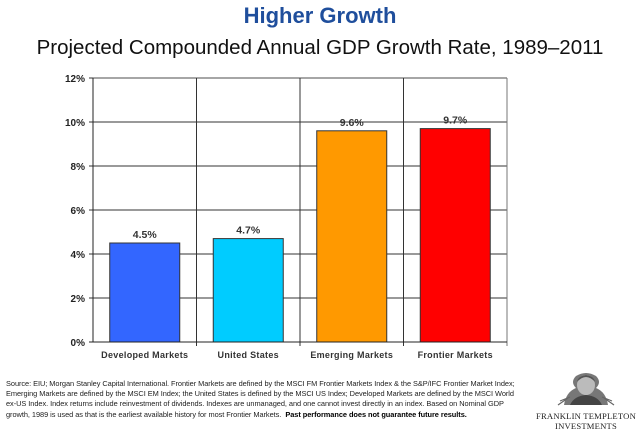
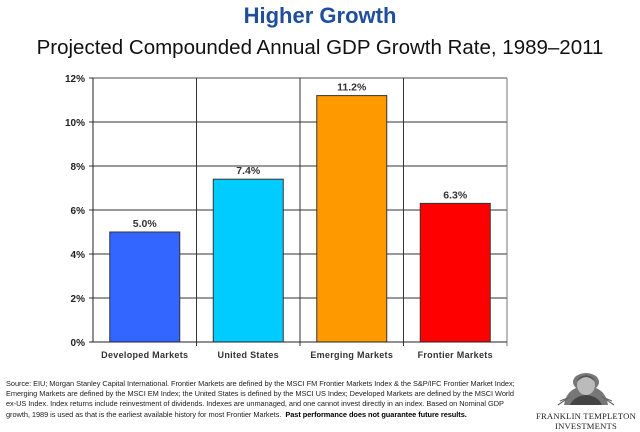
Developed Markets: 4.5% -> 5.0%
United States: 4.7% -> 7.4%
Emerging Markets: 9.6% -> 11.2%
Frontier Markets: 9.7% -> 6.3%
